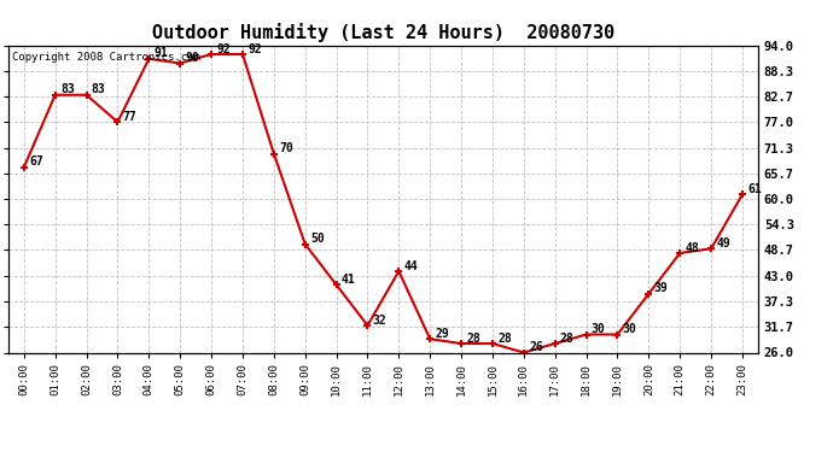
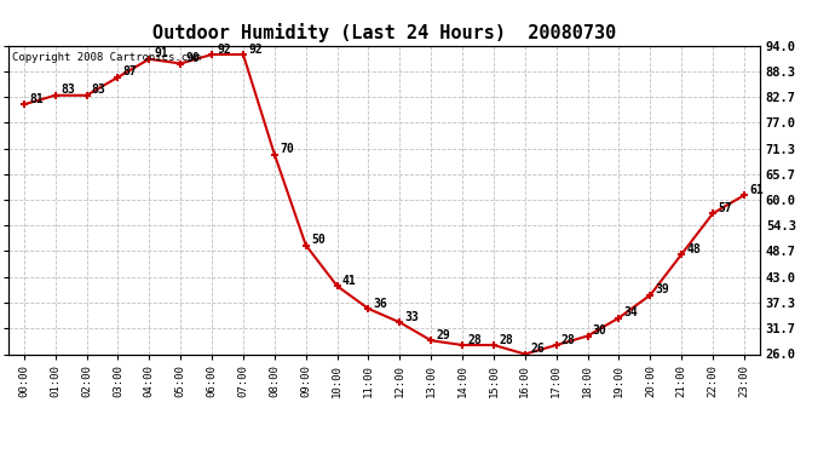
00:00: 67 -> 81
03:00: 77 -> 87
11:00: 32 -> 36
12:00: 44 -> 33
19:00: 30 -> 34
22:00: 49 -> 57
